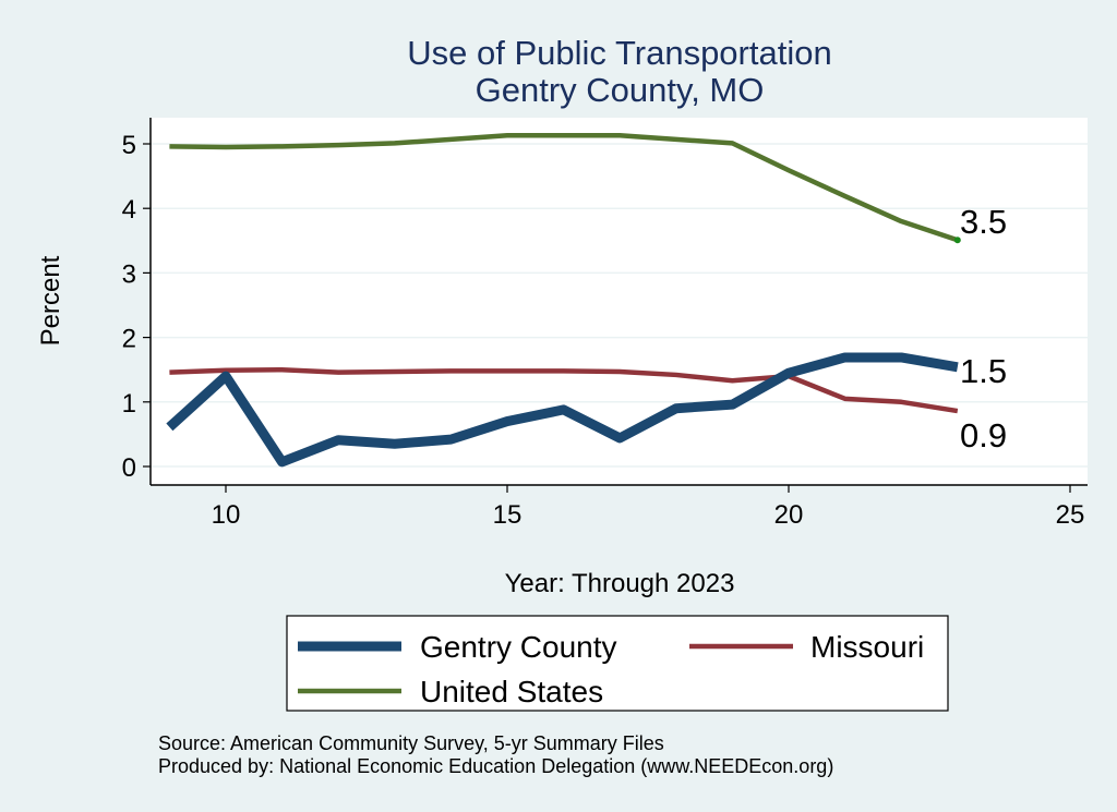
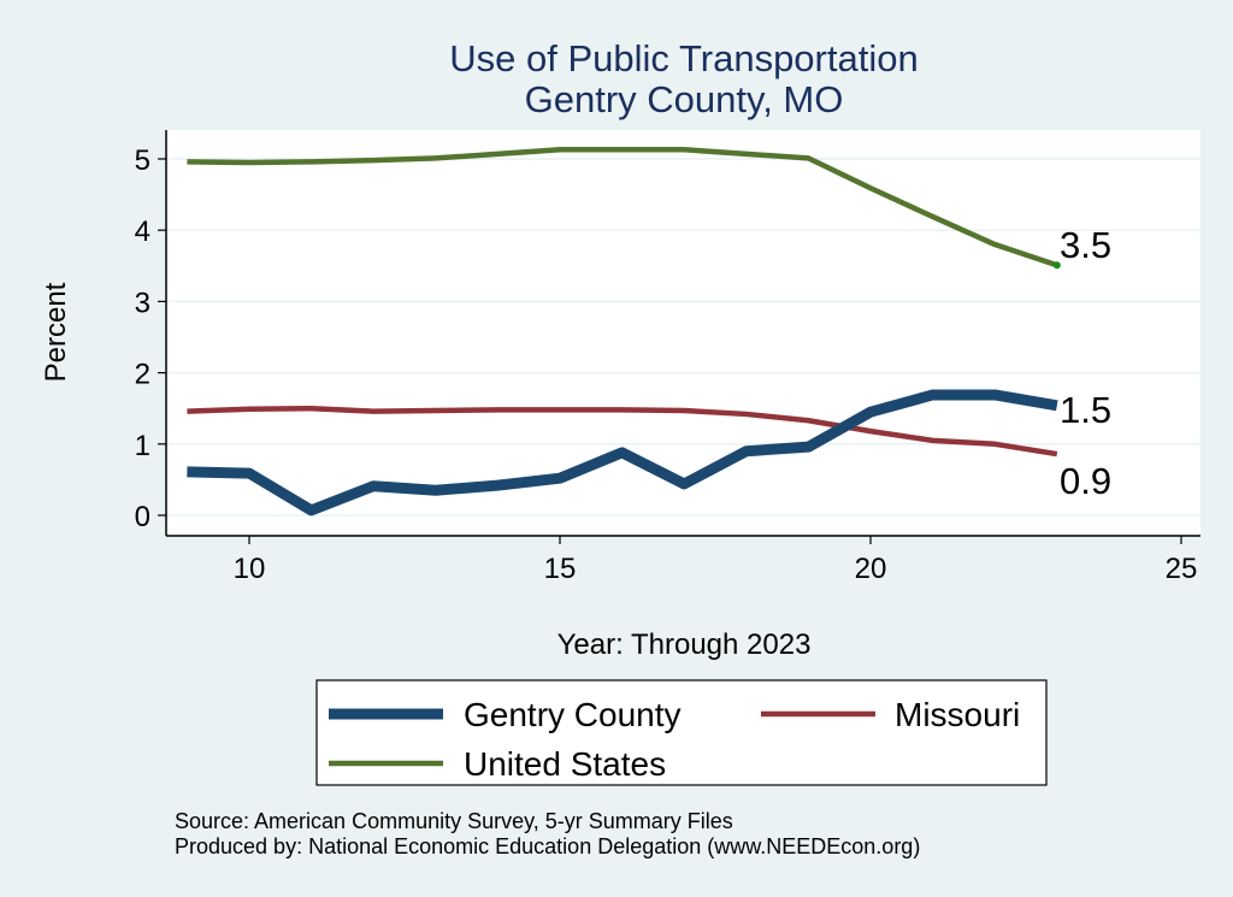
Gentry County/10: 1.4 -> 0.6
Gentry County/15: 0.7 -> 0.5
Missouri/20: 1.4 -> 1.2
